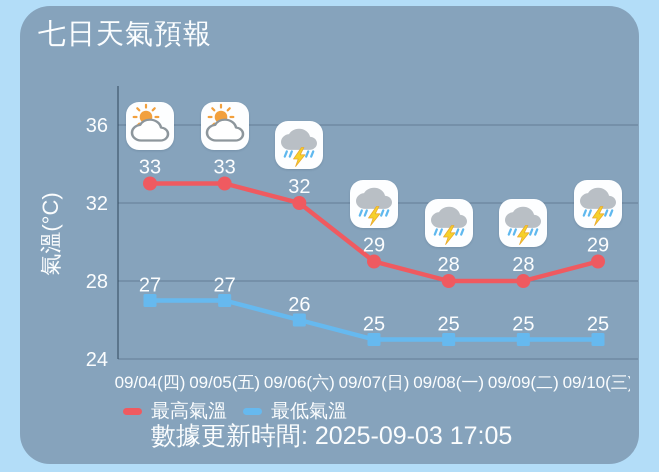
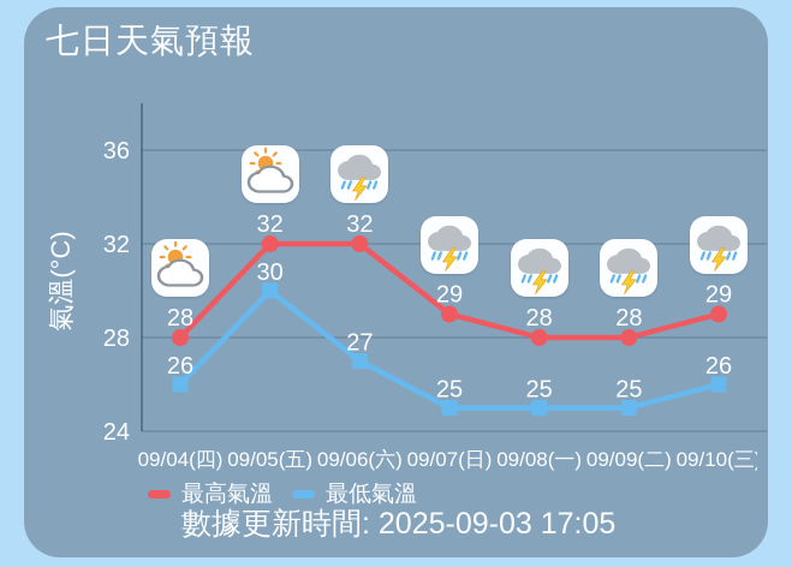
最高氣溫/09/04(四): 33 -> 28
最低氣溫/09/04(四): 27 -> 26
最高氣溫/09/05(五): 33 -> 32
最低氣溫/09/05(五): 27 -> 30
最低氣溫/09/06(六): 26 -> 27
最低氣溫/09/10(三): 25 -> 26
